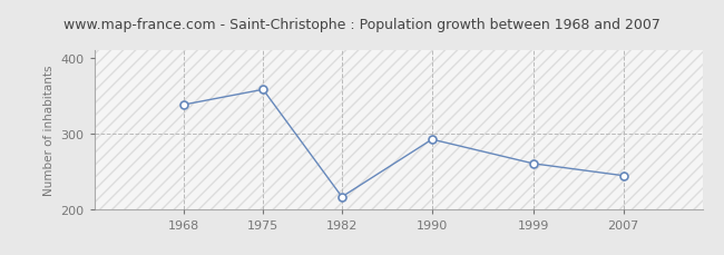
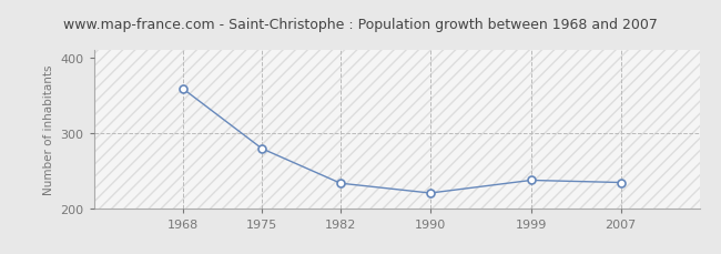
1968: 338 -> 358
1975: 358 -> 279
1982: 216 -> 233
1990: 292 -> 220
1999: 260 -> 237
2007: 244 -> 234
